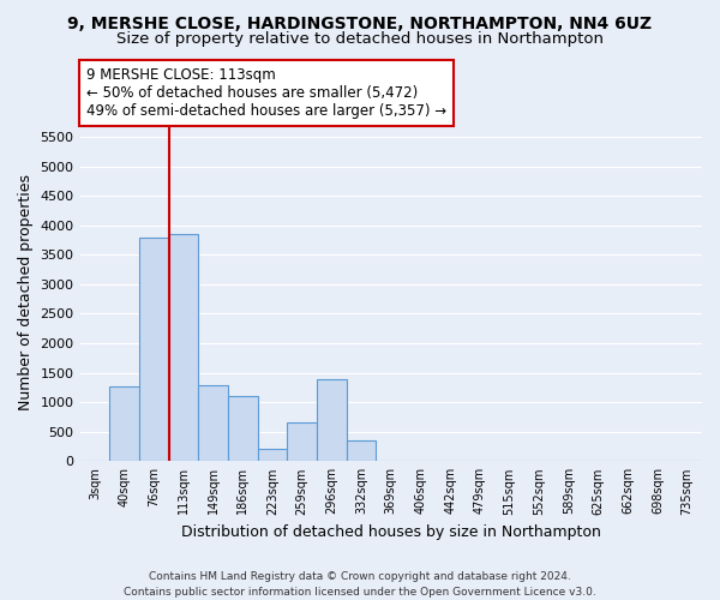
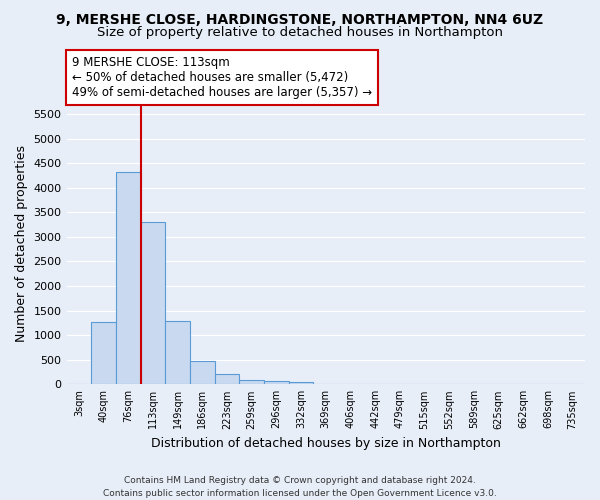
76sqm: 3800 -> 4330
113sqm: 3850 -> 3300
186sqm: 1100 -> 480
259sqm: 650 -> 90
296sqm: 1400 -> 70
332sqm: 350 -> 60
